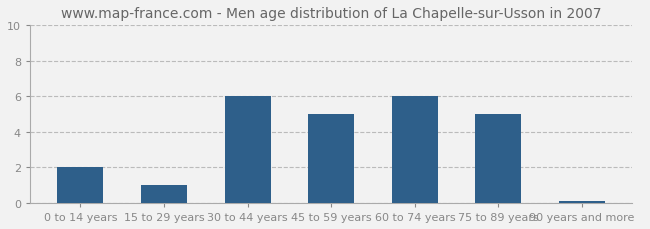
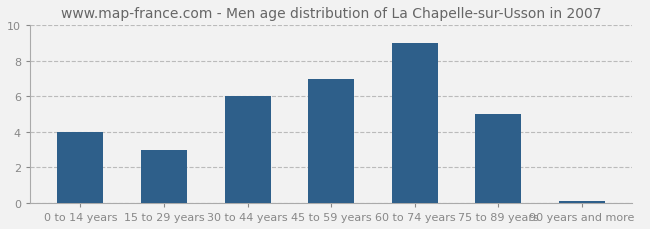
0 to 14 years: 2.0 -> 4.0
15 to 29 years: 1.0 -> 3.0
45 to 59 years: 5.0 -> 7.0
60 to 74 years: 6.0 -> 9.0
